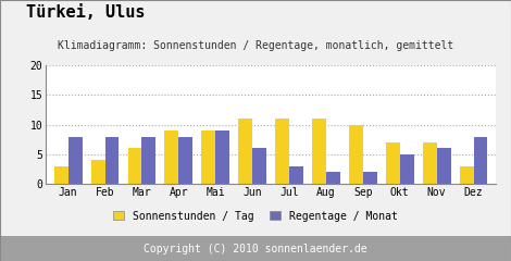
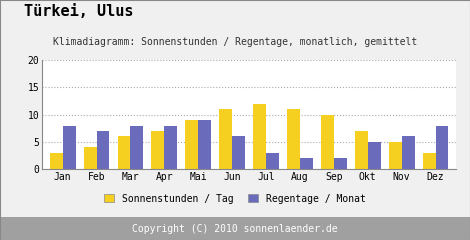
Regentage / Monat/Feb: 8 -> 7
Sonnenstunden / Tag/Apr: 9 -> 7
Sonnenstunden / Tag/Jul: 11 -> 12
Sonnenstunden / Tag/Nov: 7 -> 5
